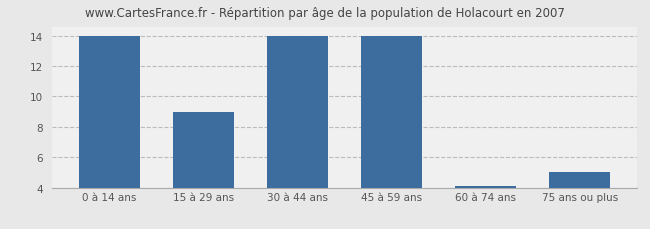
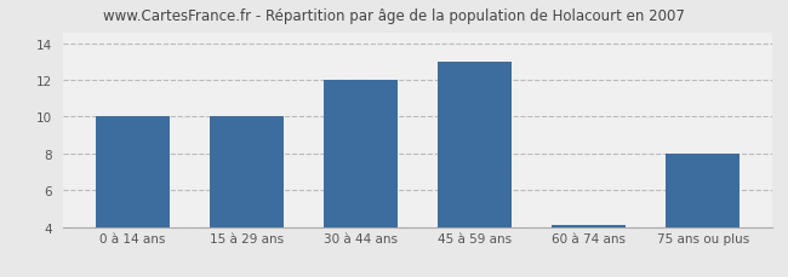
0 à 14 ans: 14.0 -> 10.0
15 à 29 ans: 9.0 -> 10.0
30 à 44 ans: 14.0 -> 12.0
45 à 59 ans: 14.0 -> 13.0
75 ans ou plus: 5.0 -> 8.0
